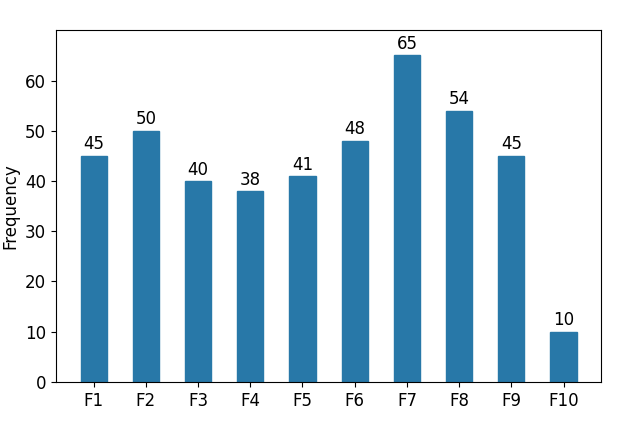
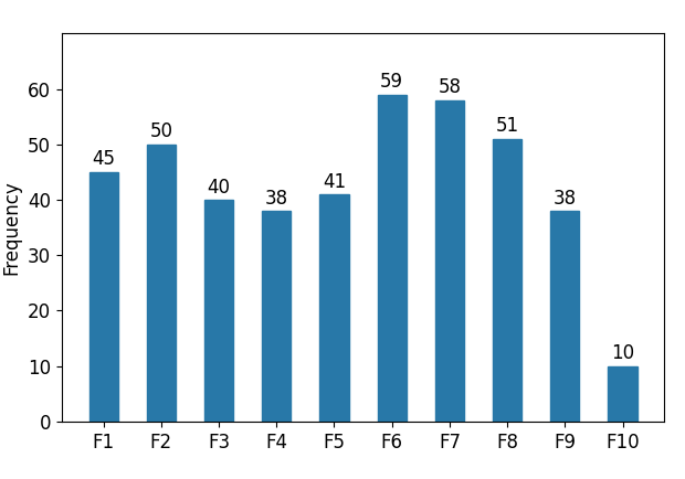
F6: 48 -> 59
F7: 65 -> 58
F8: 54 -> 51
F9: 45 -> 38
